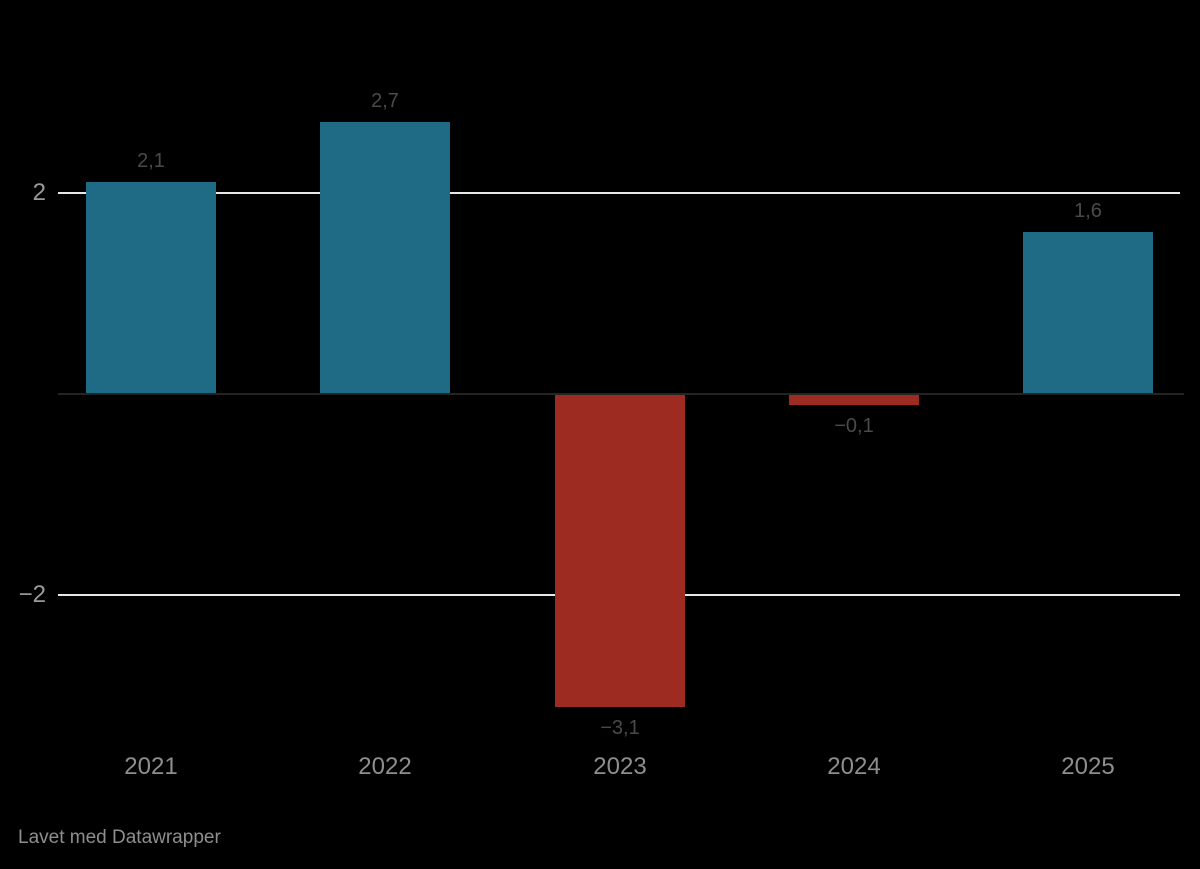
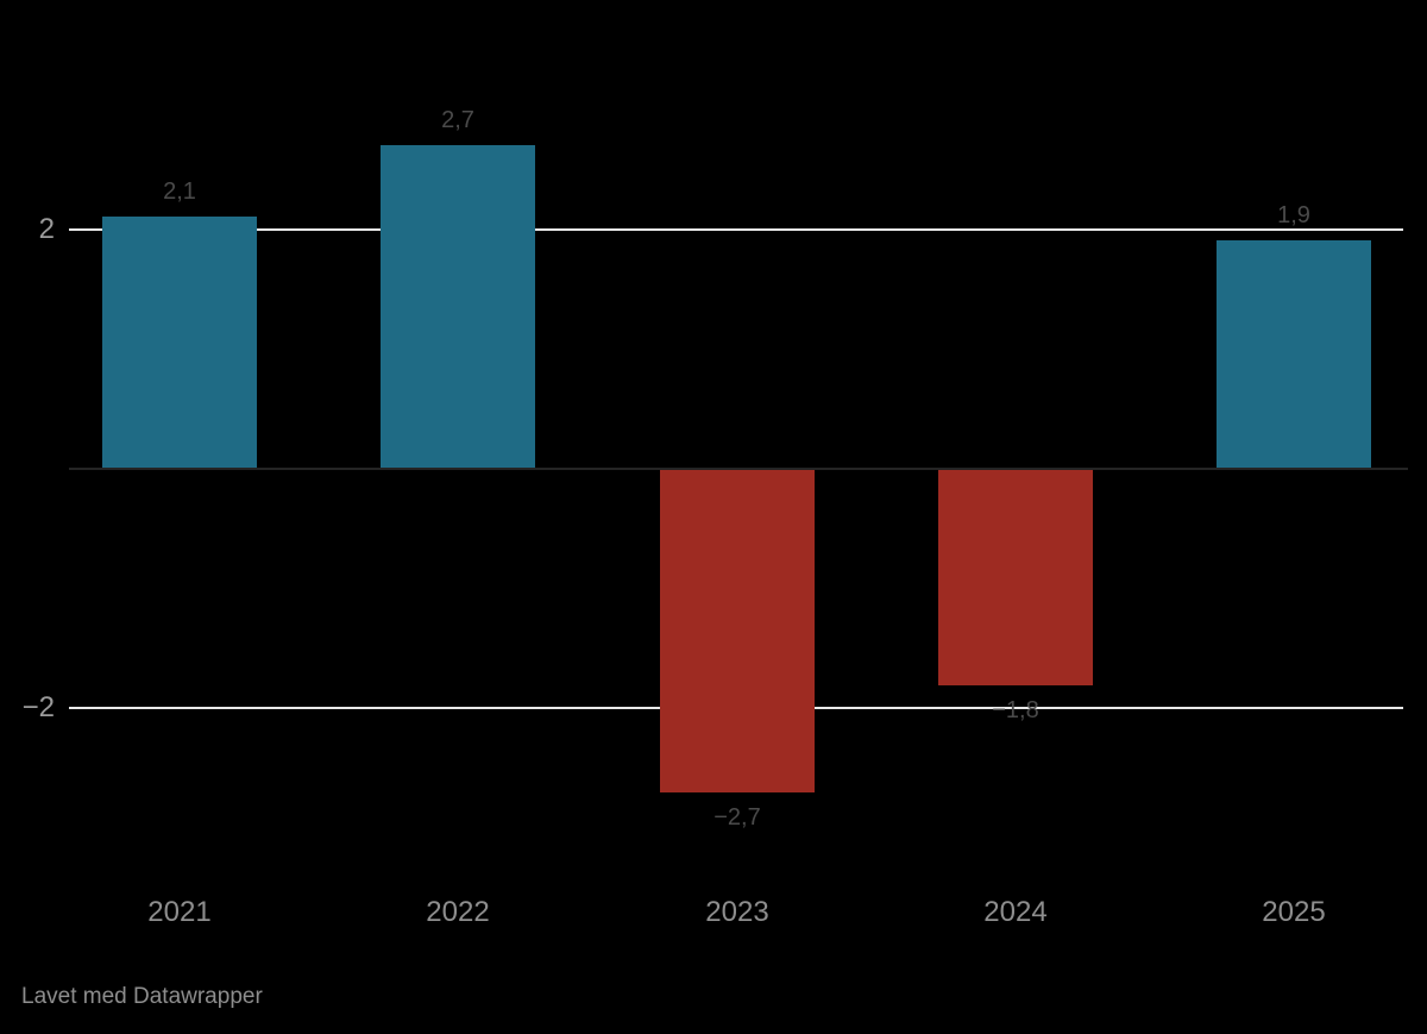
2023: −3,1 -> −2,7
2024: −0,1 -> −1,8
2025: 1,6 -> 1,9
